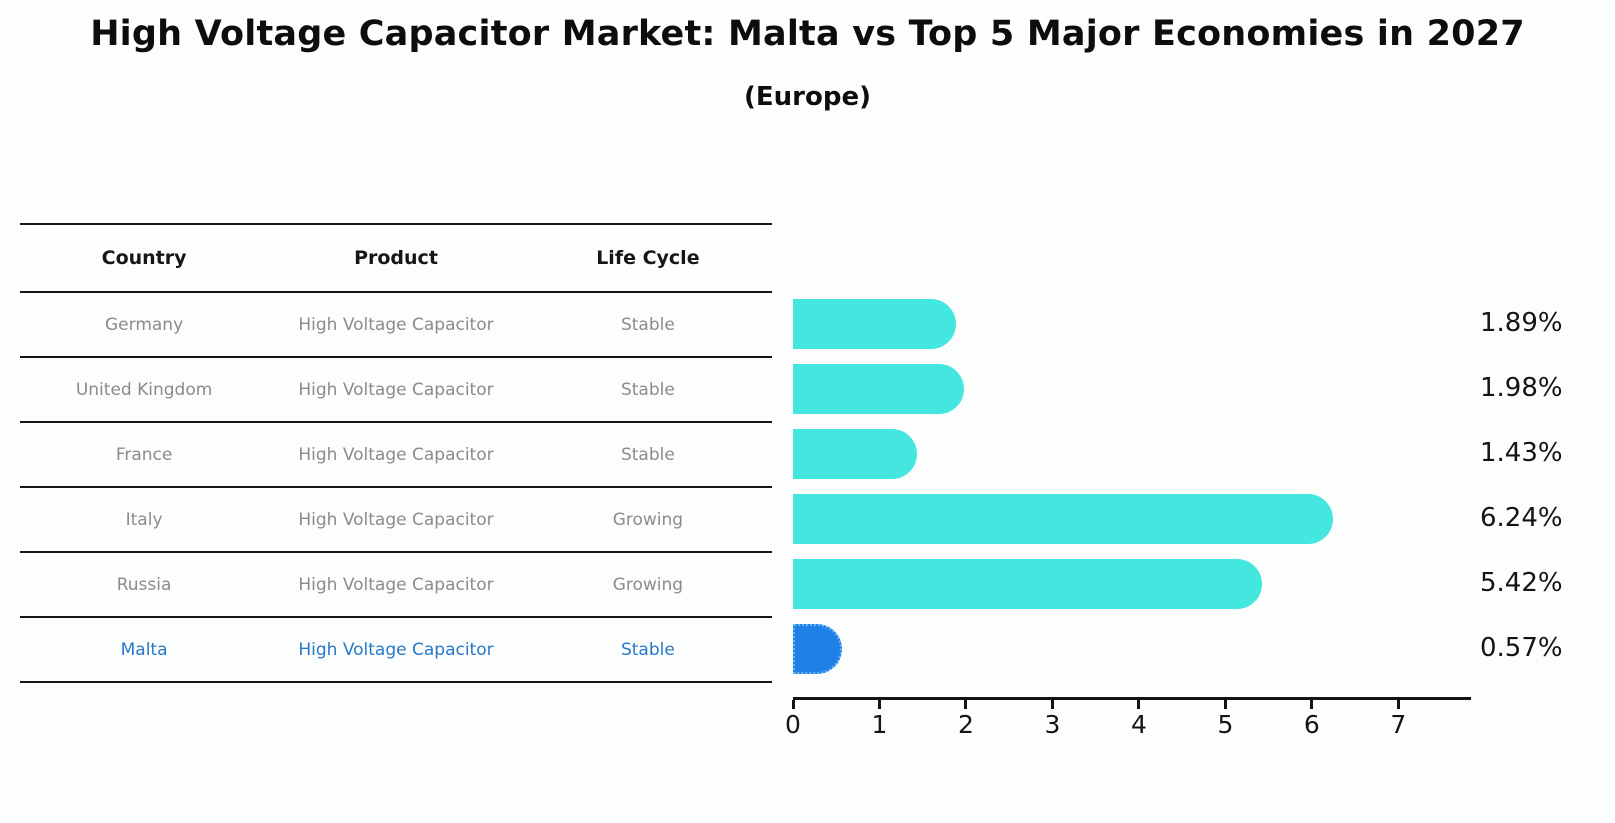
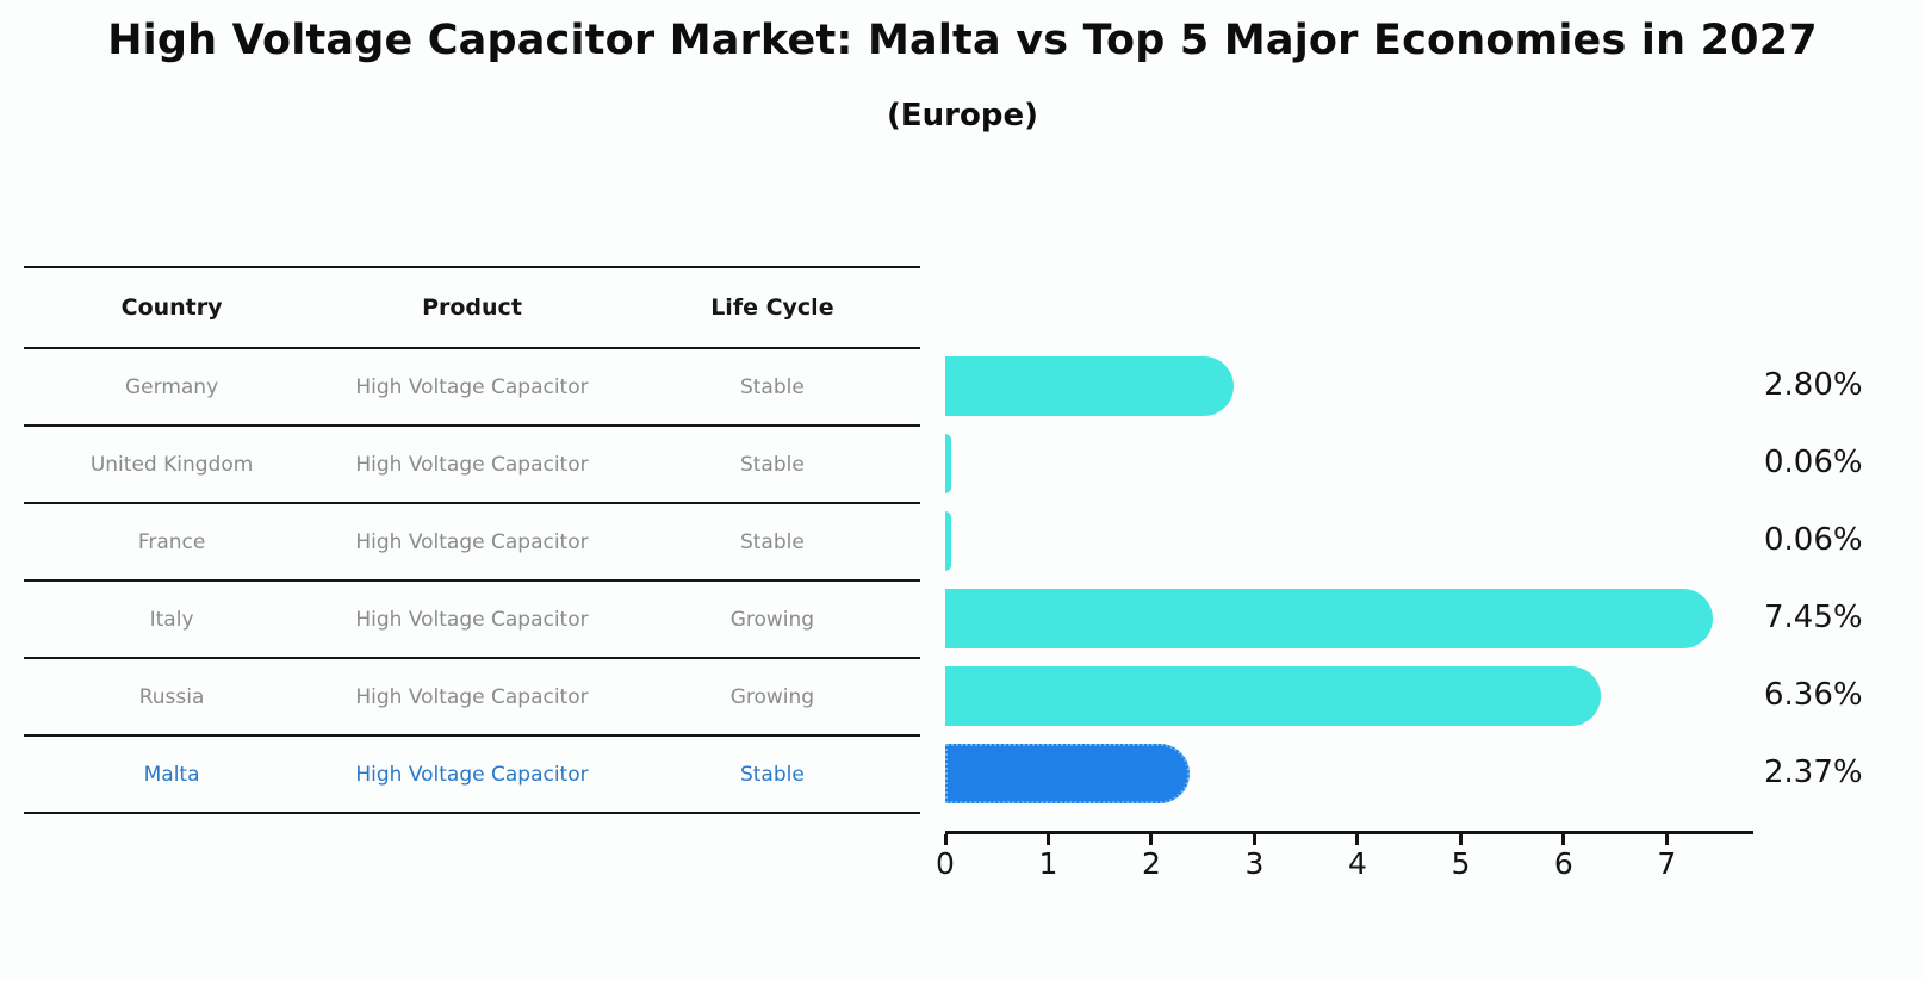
Germany: 1.89% -> 2.80%
United Kingdom: 1.98% -> 0.06%
France: 1.43% -> 0.06%
Italy: 6.24% -> 7.45%
Russia: 5.42% -> 6.36%
Malta: 0.57% -> 2.37%
